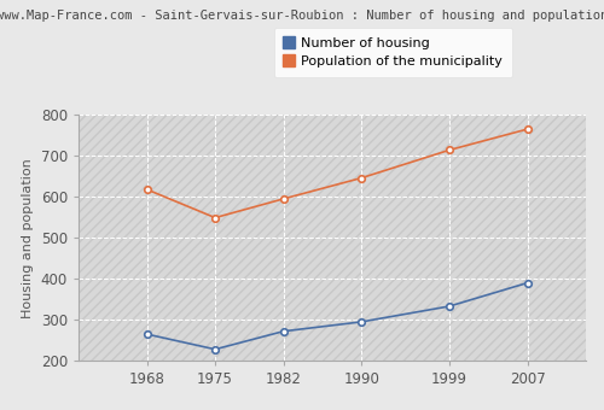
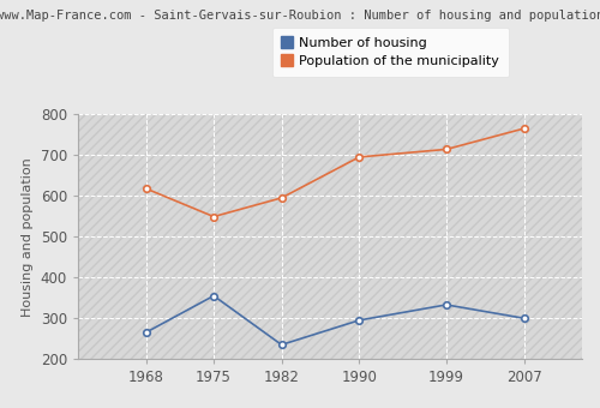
Number of housing/1975: 228 -> 355
Number of housing/1982: 272 -> 235
Population of the municipality/1990: 646 -> 695
Number of housing/2007: 390 -> 300
